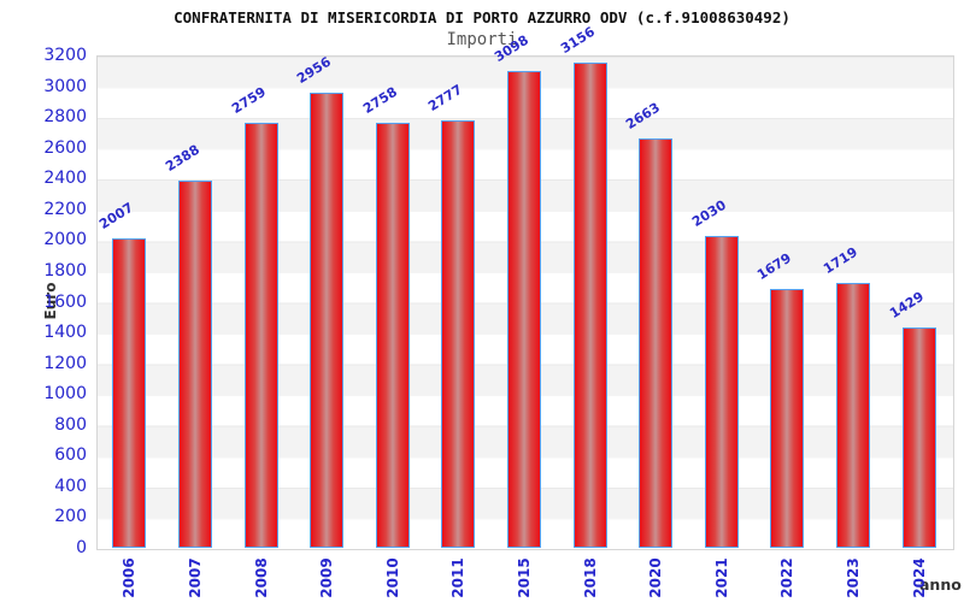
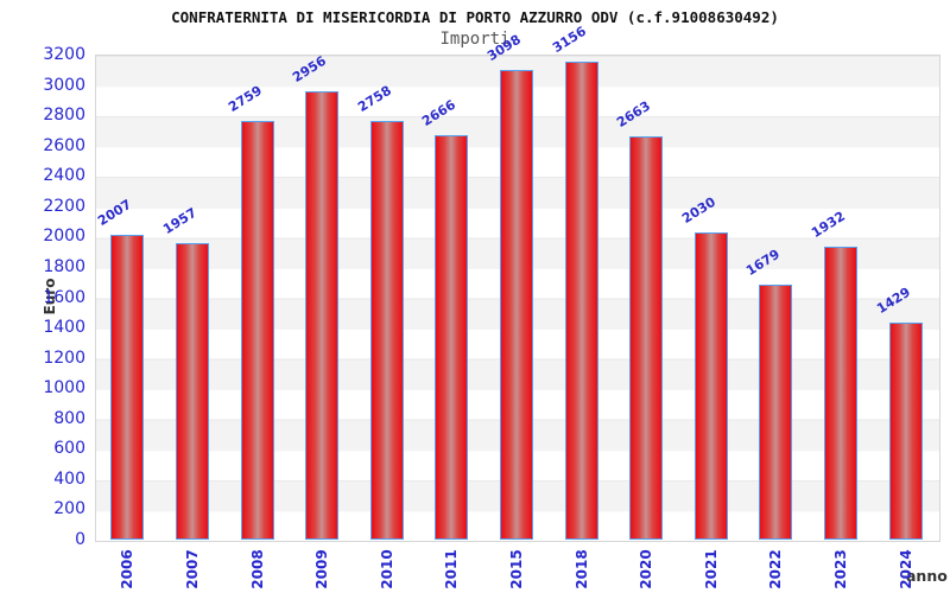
2007: 2388 -> 1957
2011: 2777 -> 2666
2023: 1719 -> 1932
